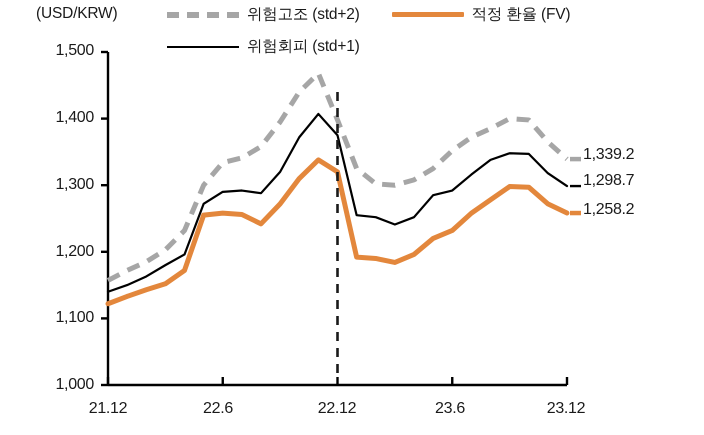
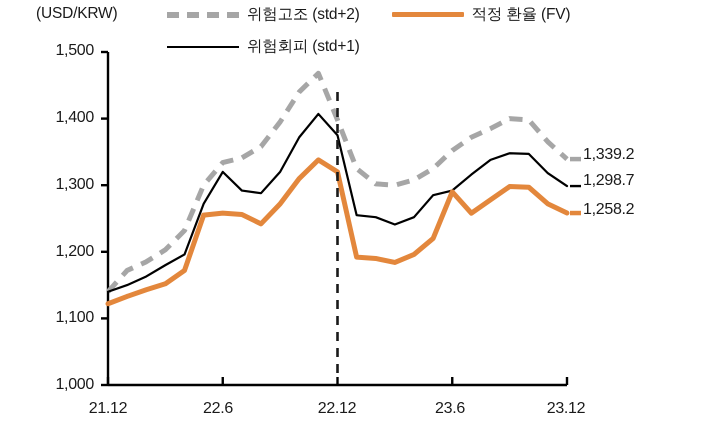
위험고조 (std+2)/21.12: 1160 -> 1140
위험회피 (std+1)/22.6: 1290 -> 1320
적정 환율 (FV)/23.6: 1230 -> 1290
